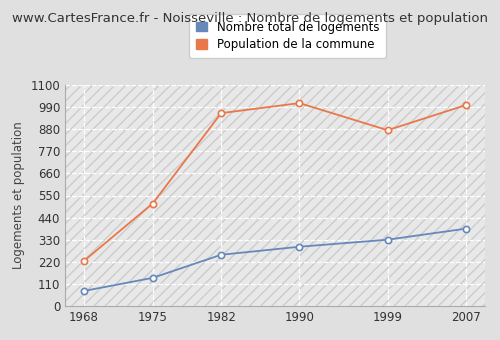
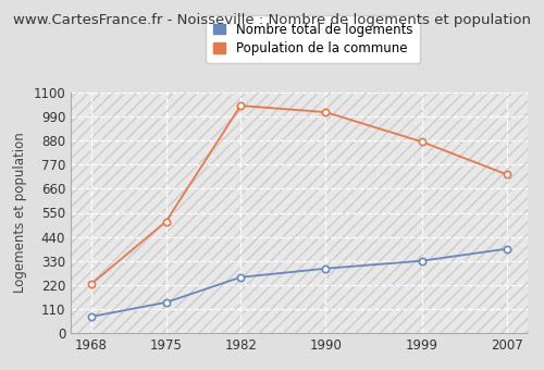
Population de la commune/1982: 960 -> 1040
Population de la commune/2007: 1000 -> 725
